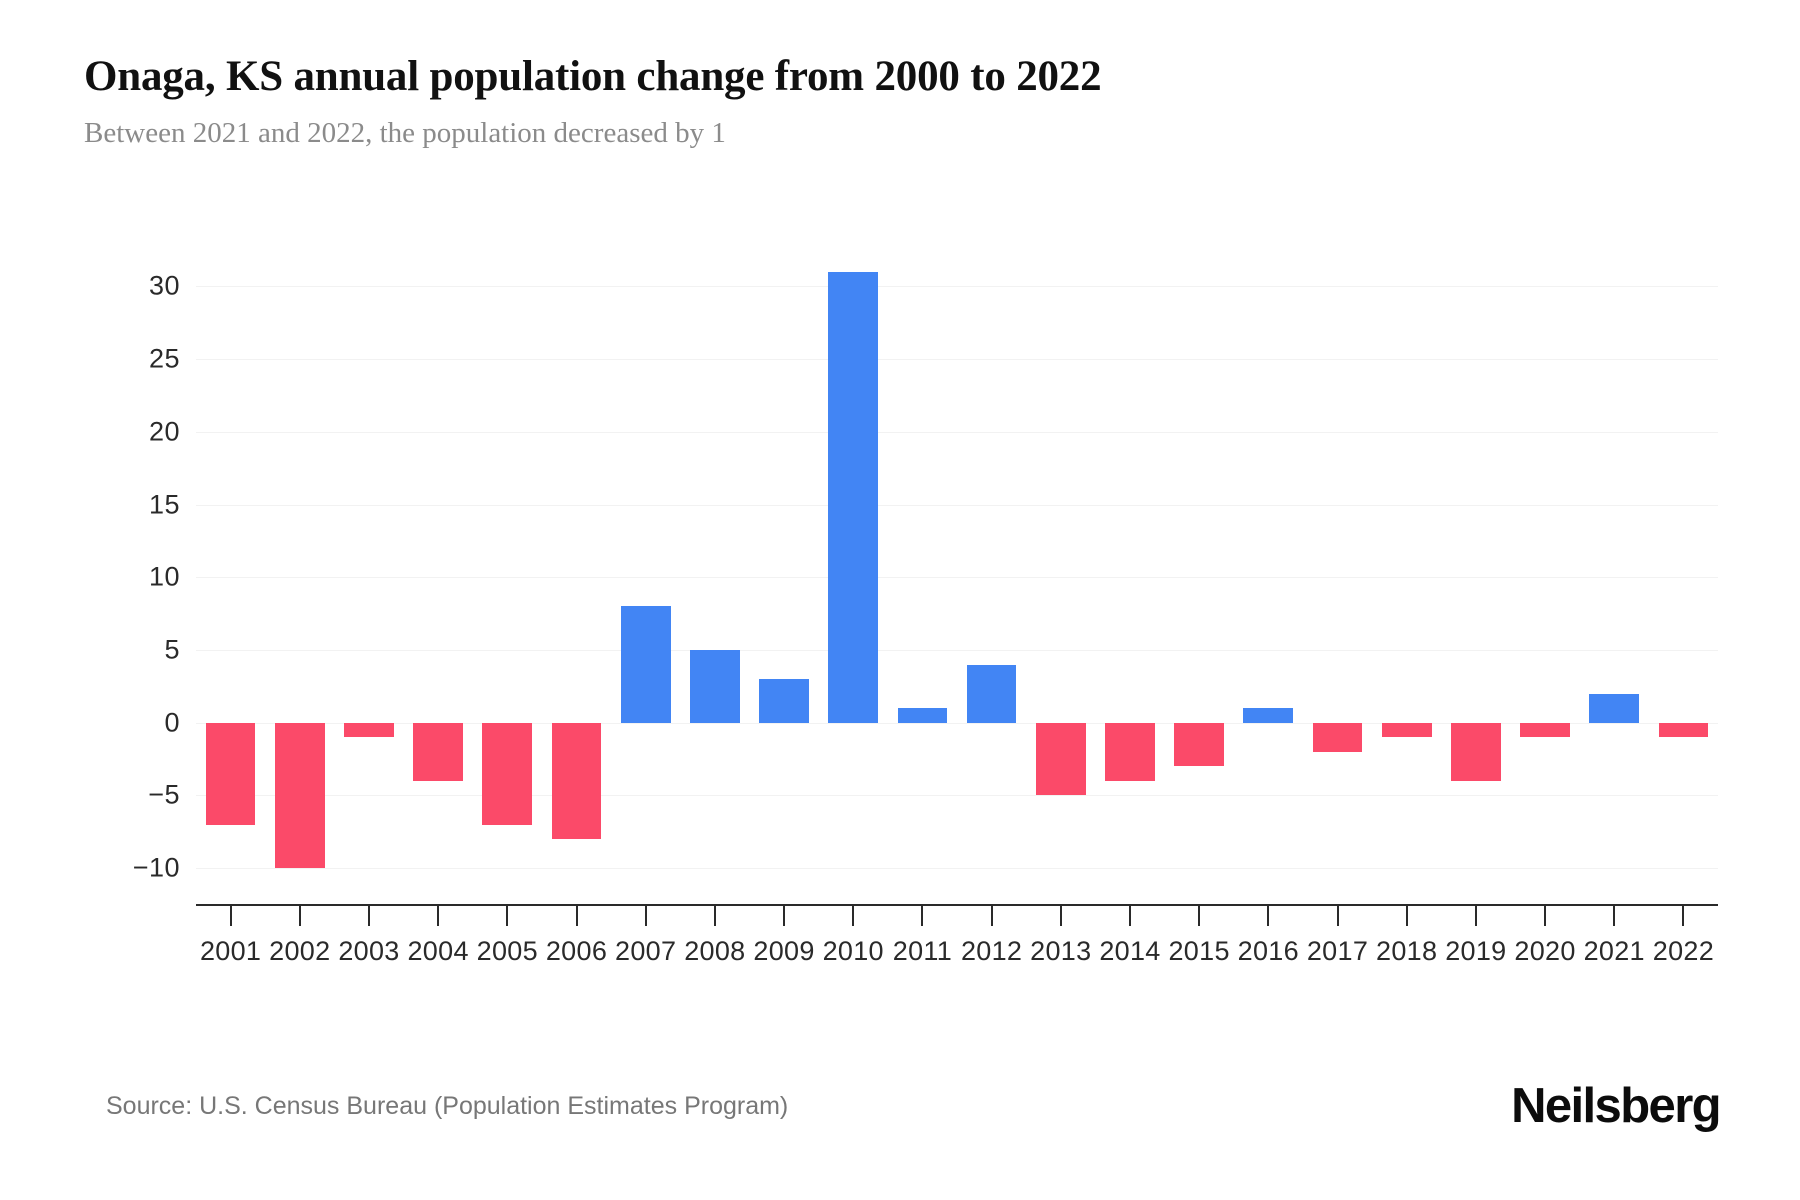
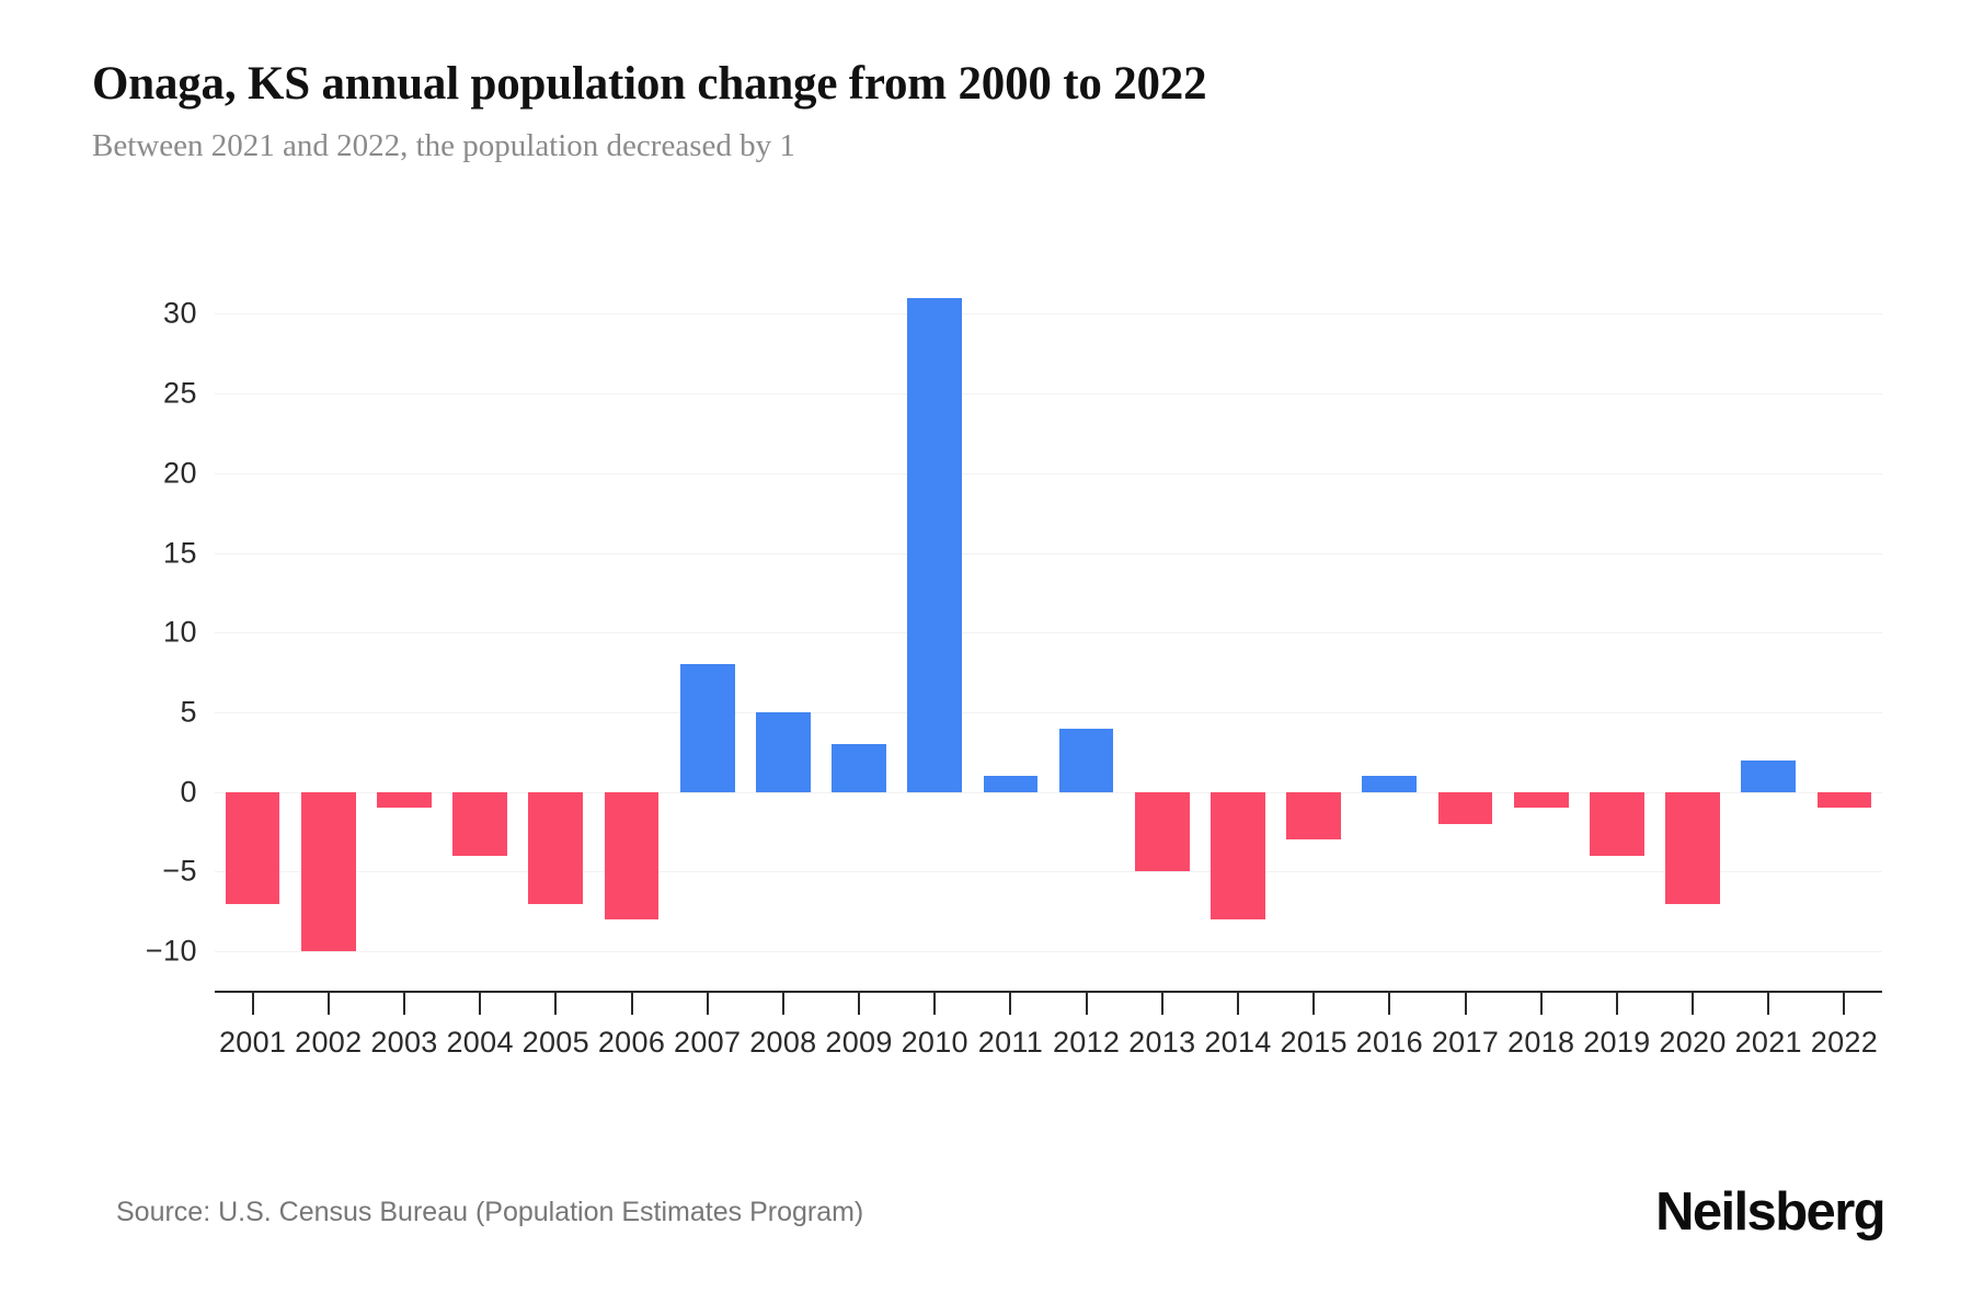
2014: -4 -> -8
2020: -1 -> -7
